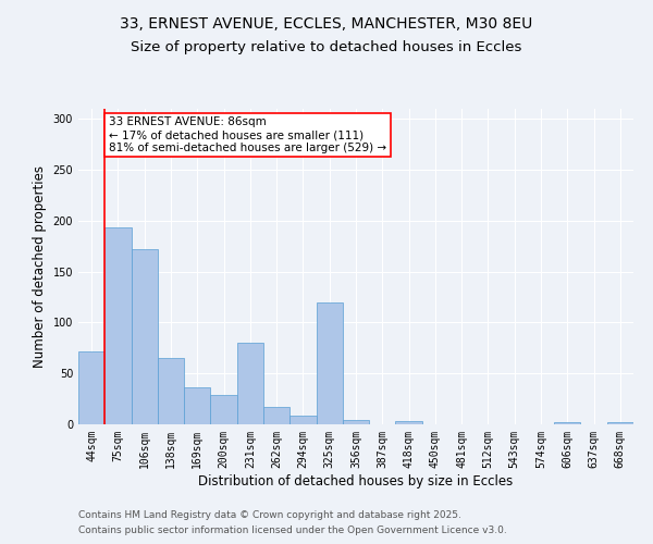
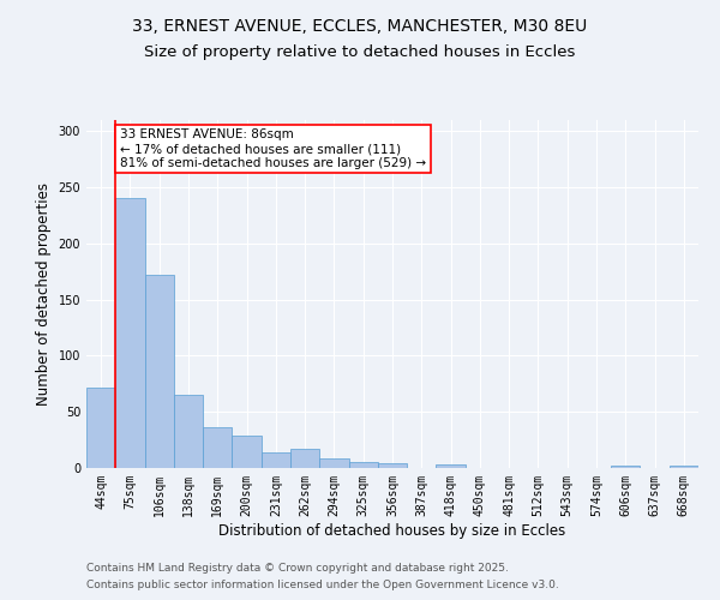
75sqm: 194 -> 240
231sqm: 80 -> 14
325sqm: 120 -> 5
